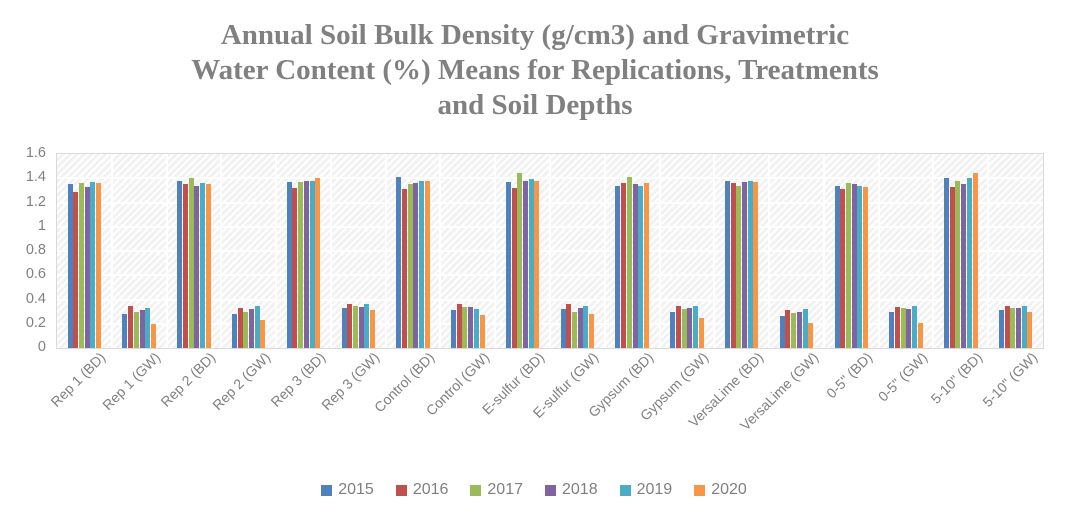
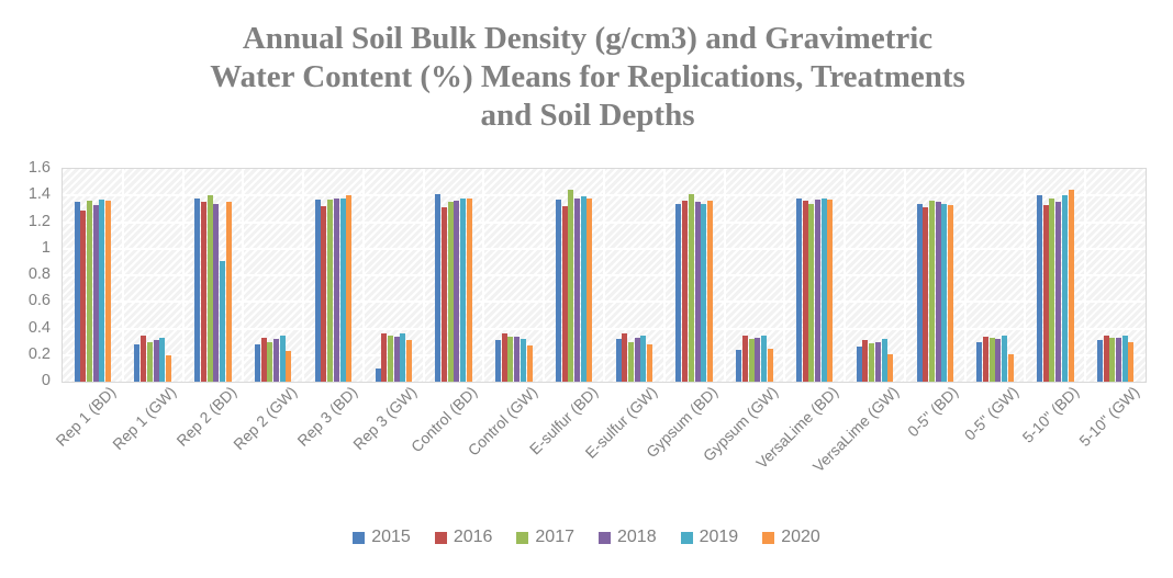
2019/Rep 2 (BD): 1.36 -> 0.91
2015/Rep 3 (GW): 0.33 -> 0.10
2015/Gypsum (GW): 0.30 -> 0.24
